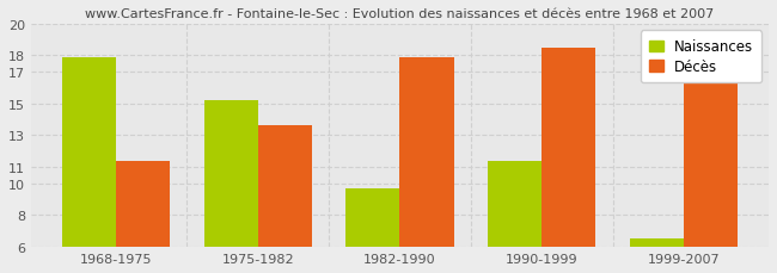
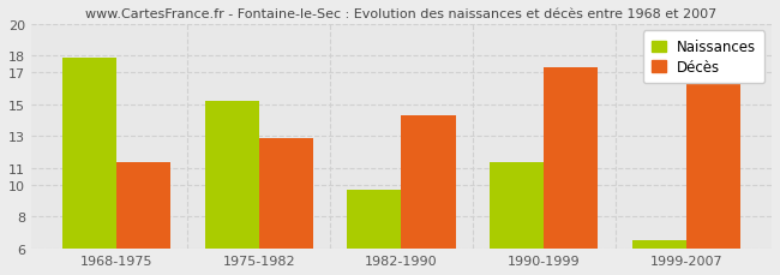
Décès/1975-1982: 13.6 -> 12.9
Décès/1982-1990: 17.9 -> 14.3
Décès/1990-1999: 18.5 -> 17.3
